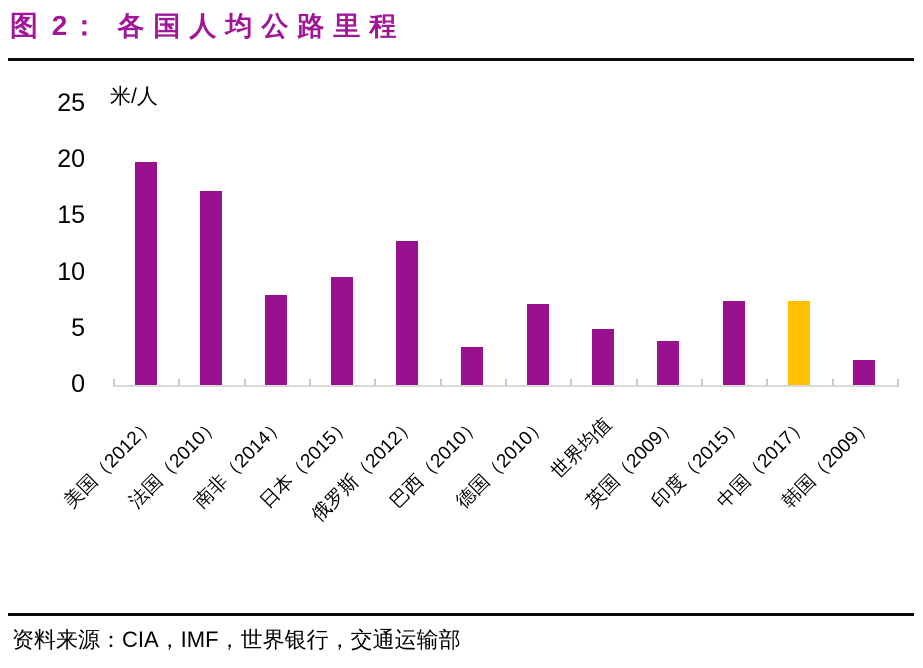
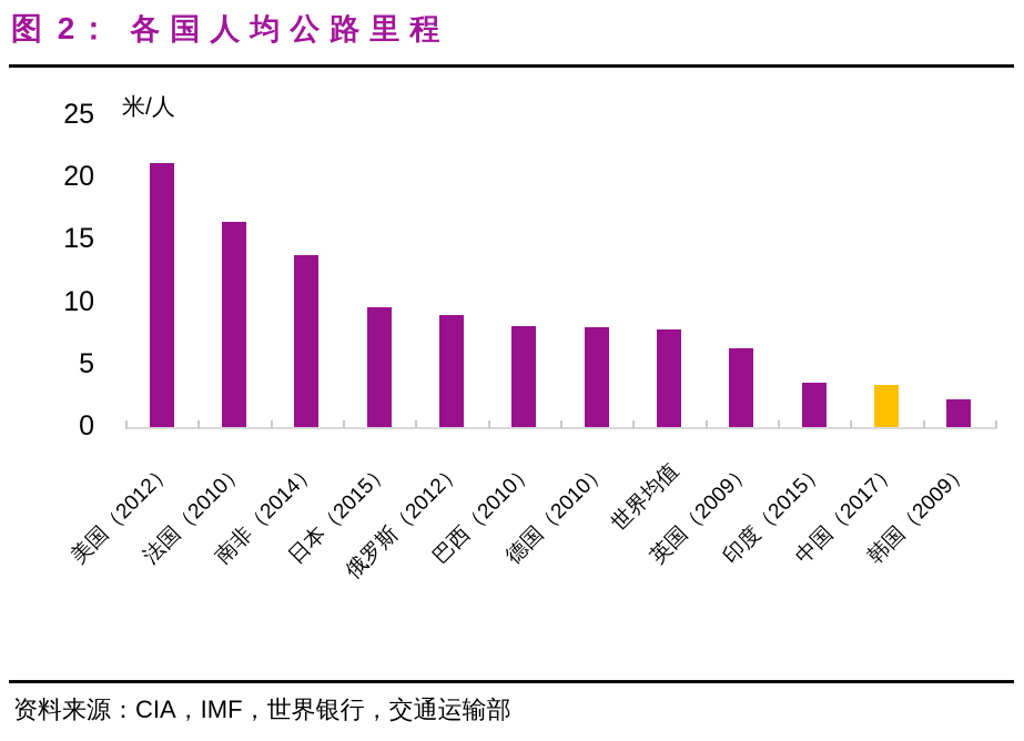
美国（2012）: 19.8 -> 21.2
法国（2010）: 17.3 -> 16.5
南非（2014）: 8.0 -> 13.8
俄罗斯（2012）: 12.8 -> 9.0
巴西（2010）: 3.4 -> 8.1
德国（2010）: 7.2 -> 8.0
世界均值: 5.0 -> 7.8
英国（2009）: 3.9 -> 6.3
印度（2015）: 7.5 -> 3.6
中国（2017）: 7.5 -> 3.4
